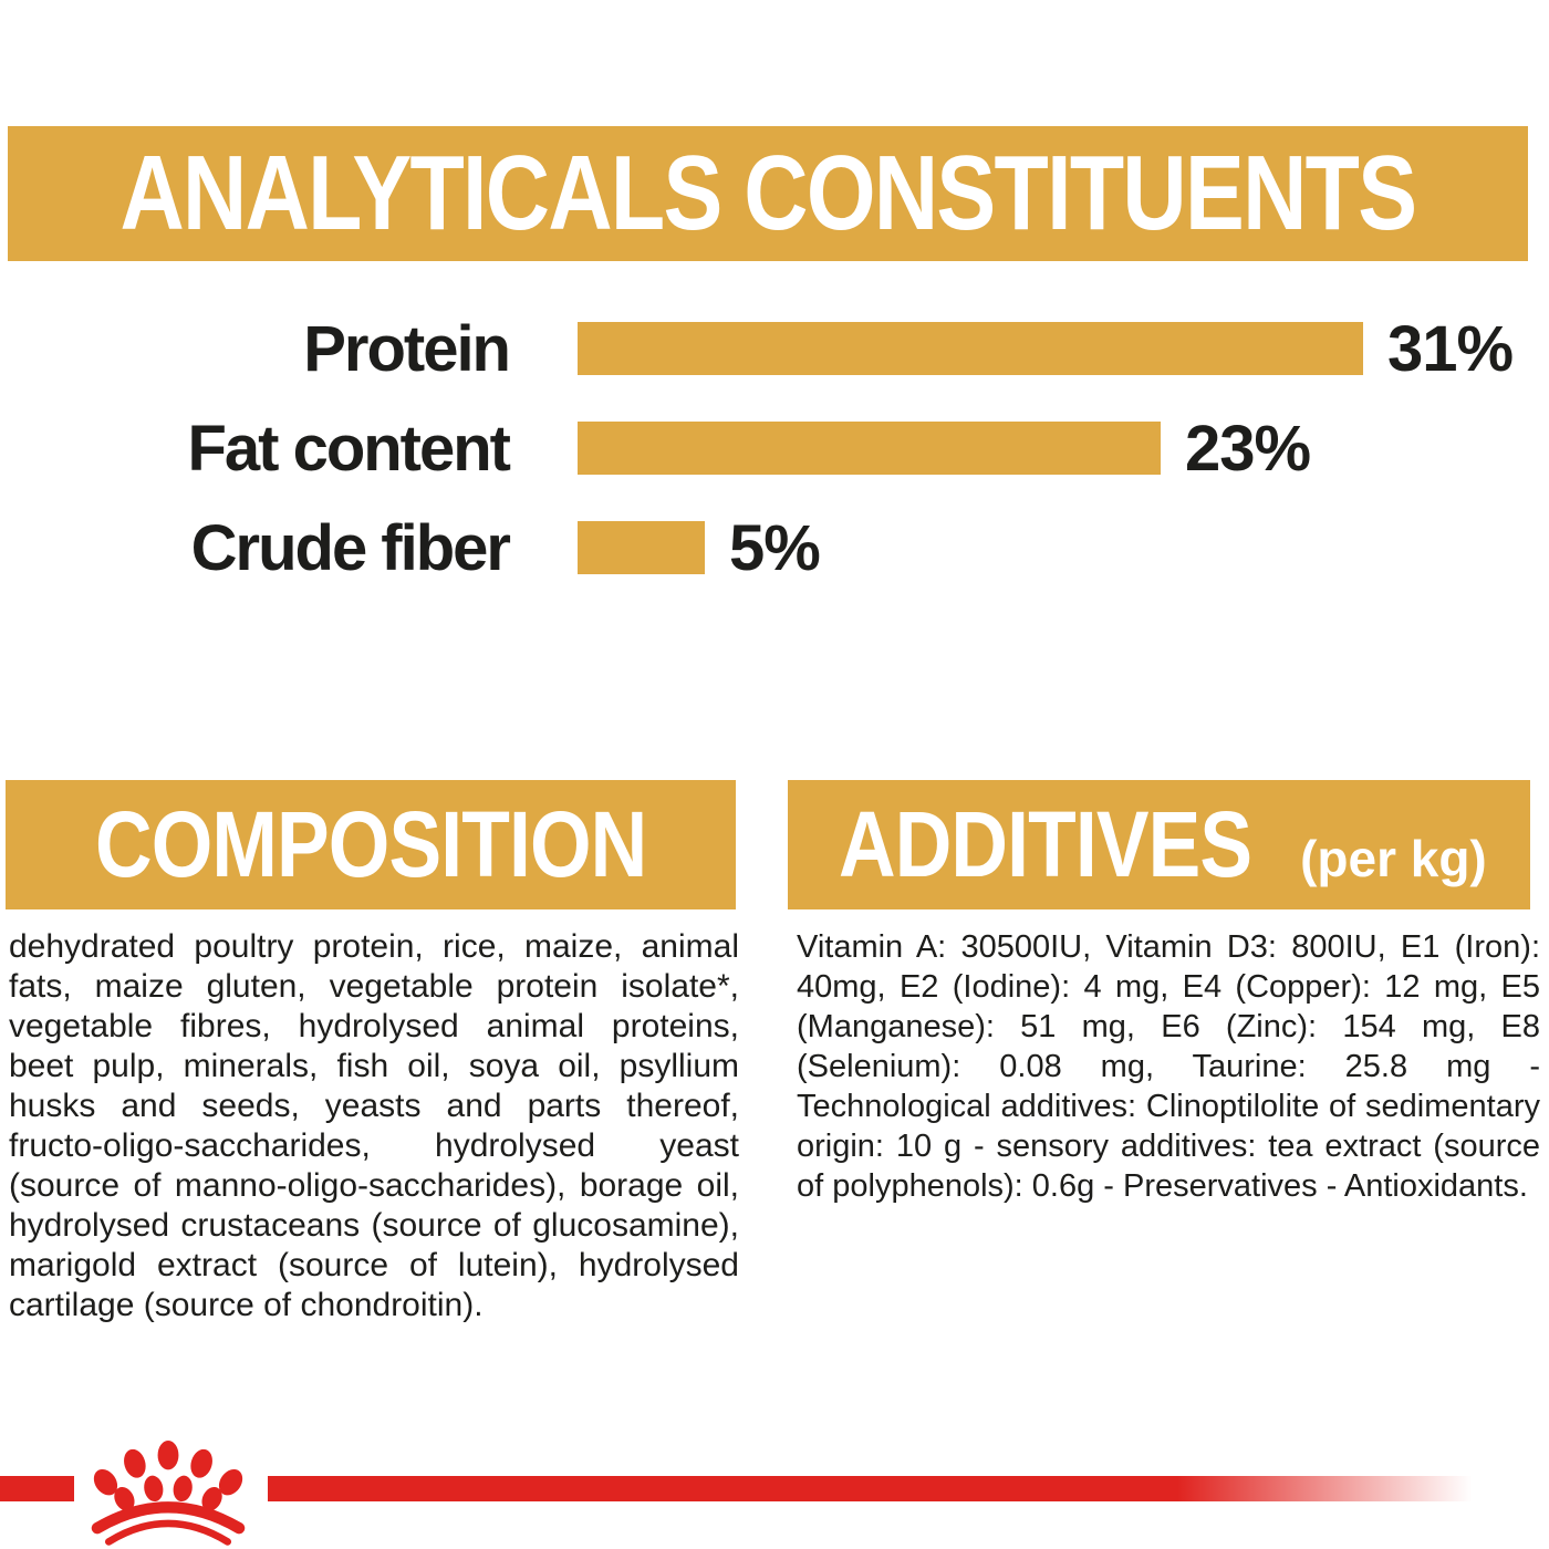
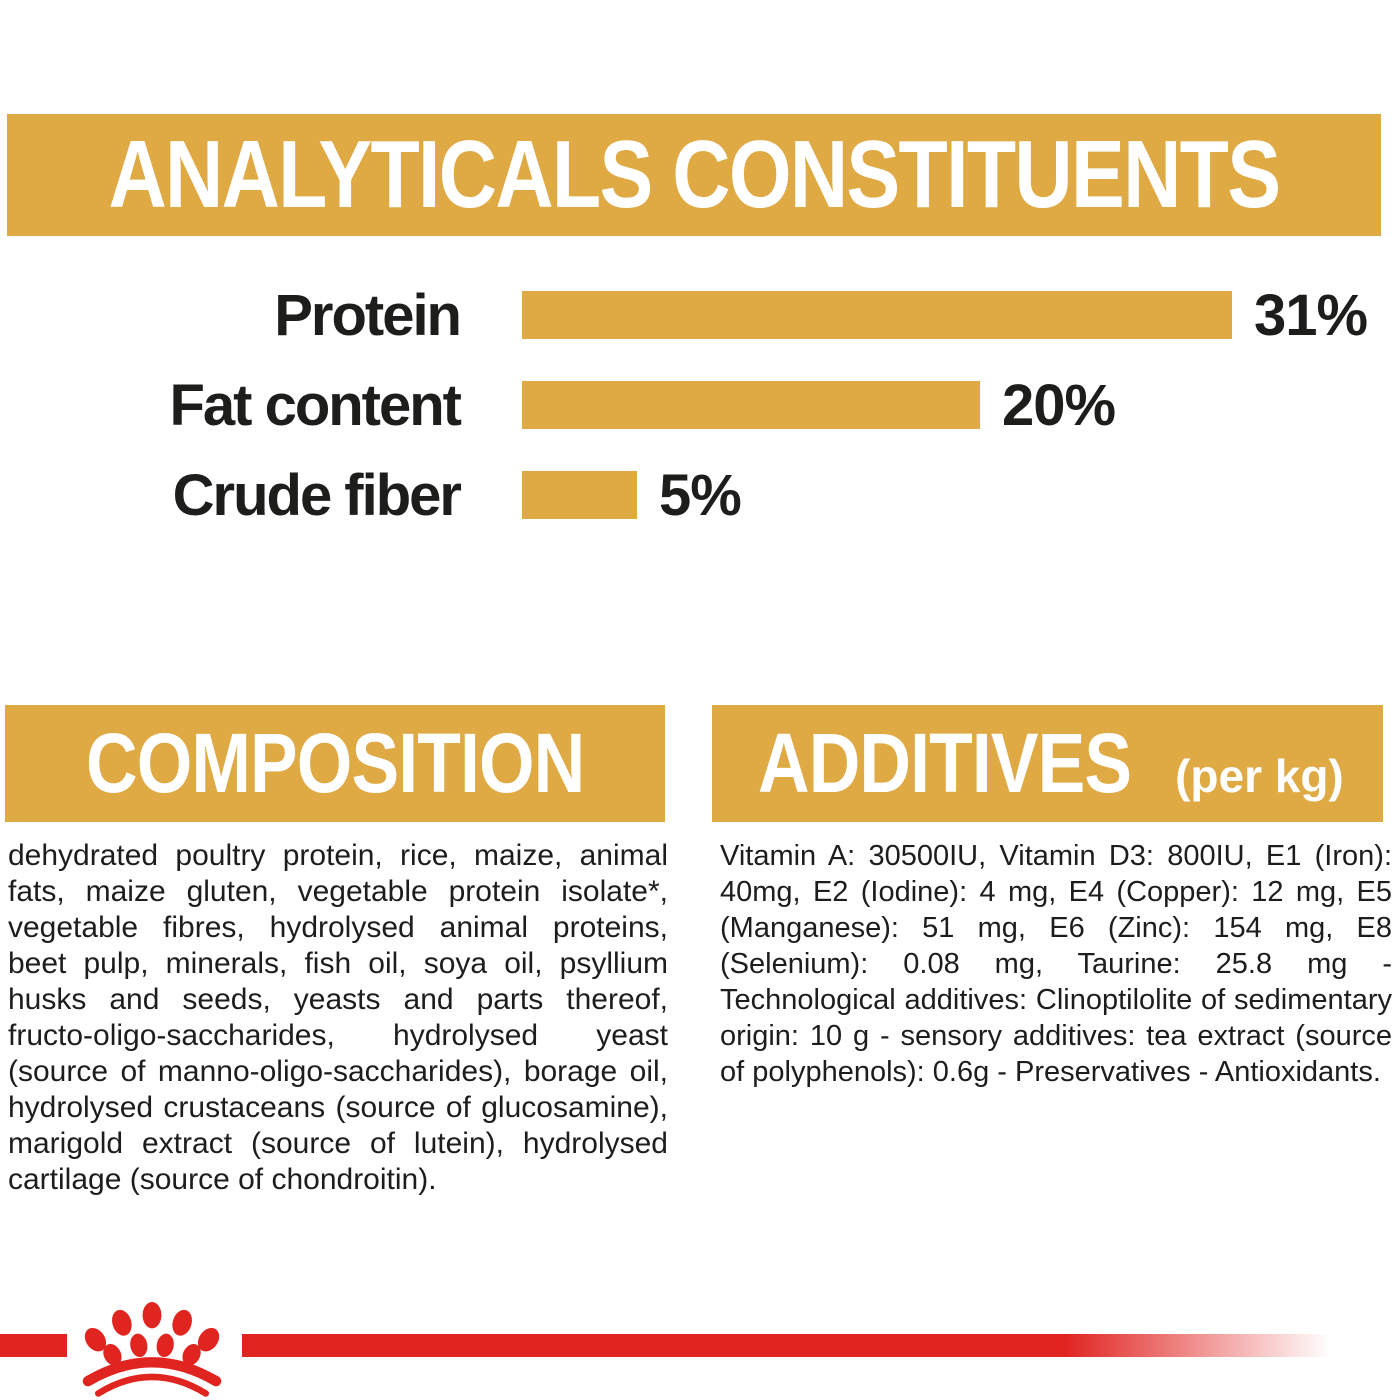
Fat content: 23% -> 20%
